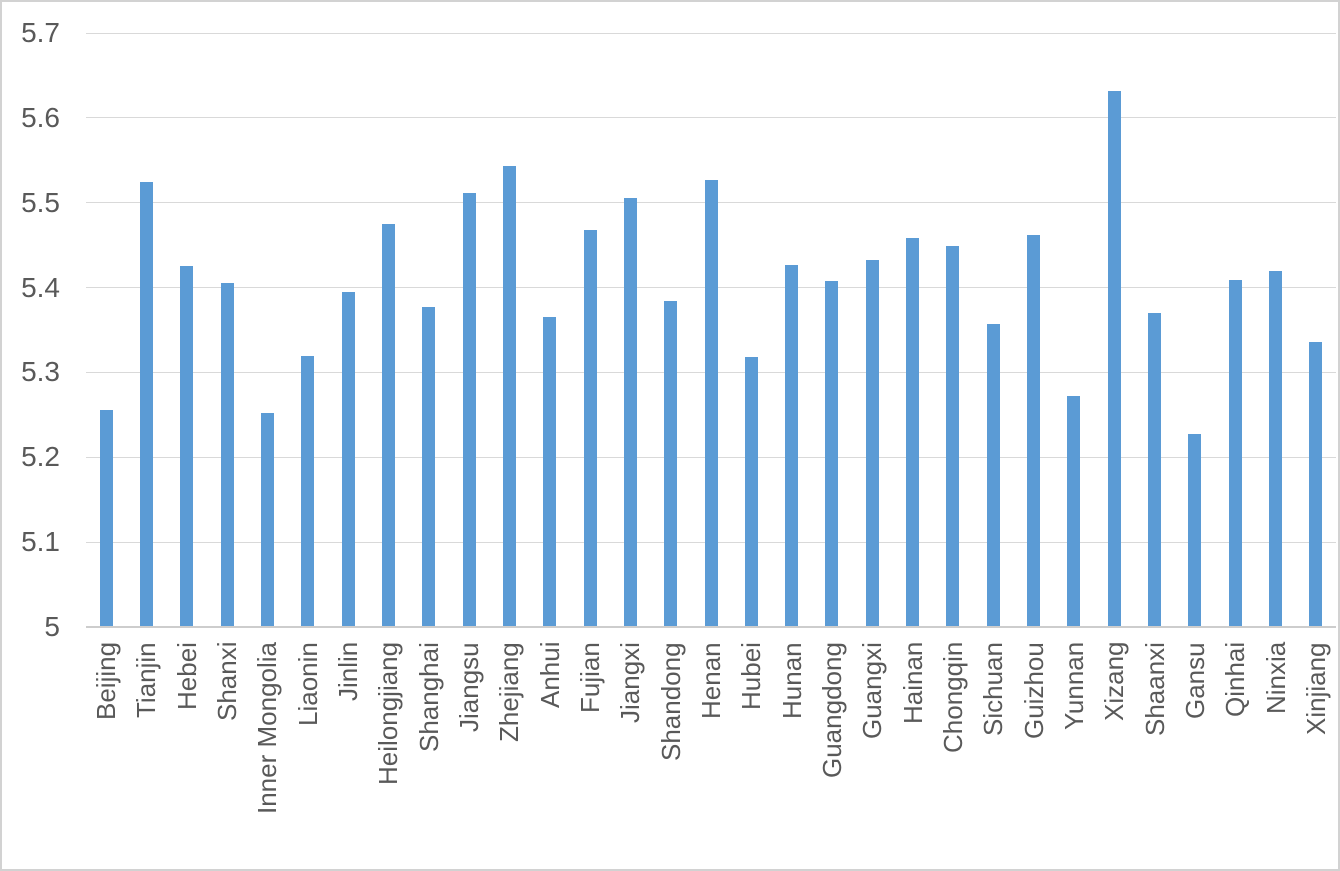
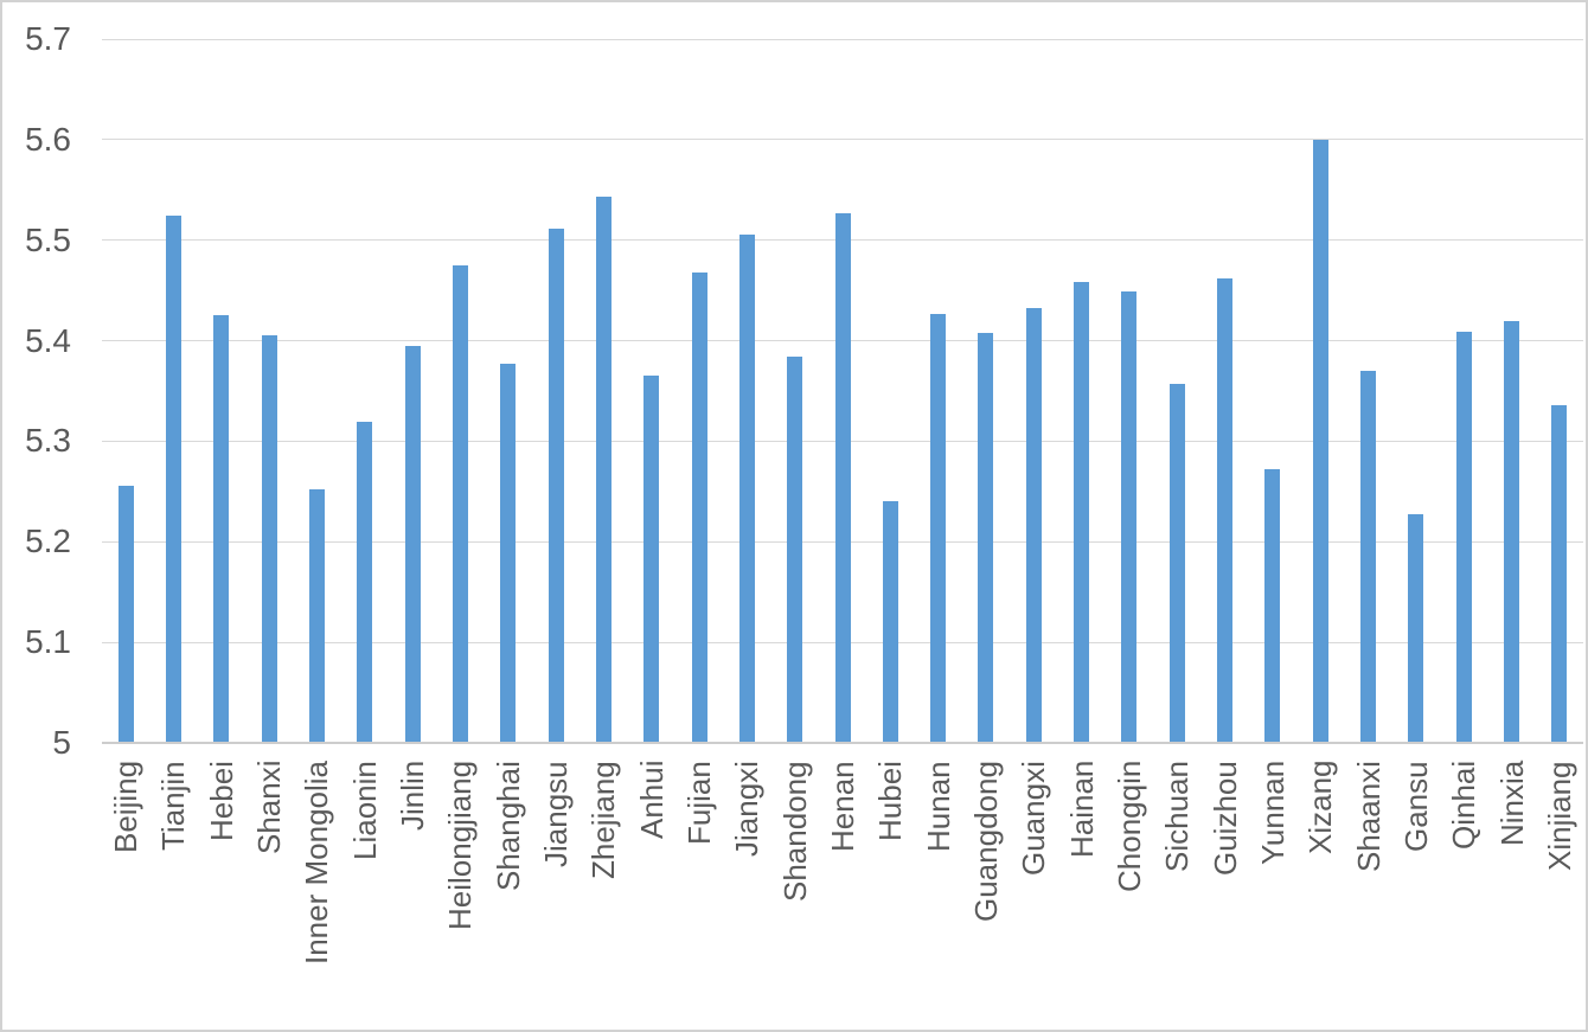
Hubei: 5.32 -> 5.24
Xizang: 5.63 -> 5.60
